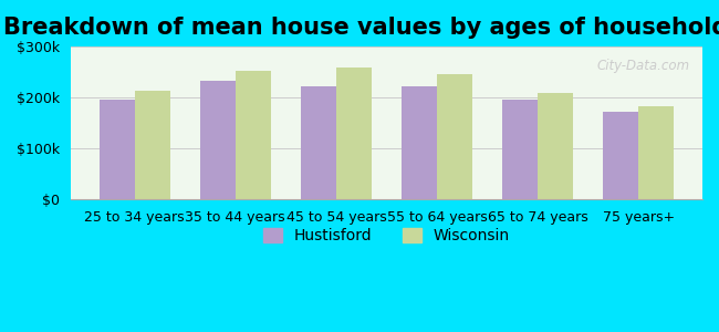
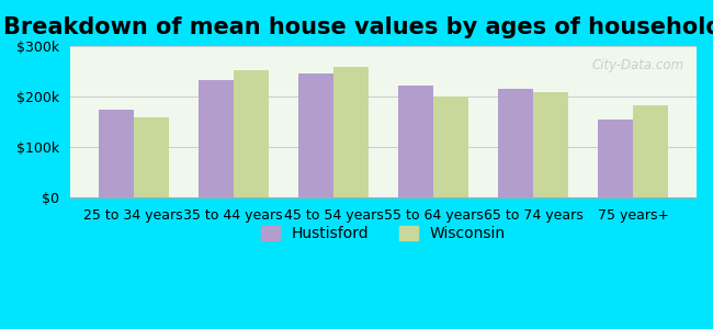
Hustisford/25 to 34 years: $197k -> $175k
Wisconsin/25 to 34 years: $214k -> $160k
Hustisford/45 to 54 years: $222k -> $245k
Wisconsin/55 to 64 years: $245k -> $200k
Hustisford/65 to 74 years: $196k -> $215k
Hustisford/75 years+: $172k -> $155k
